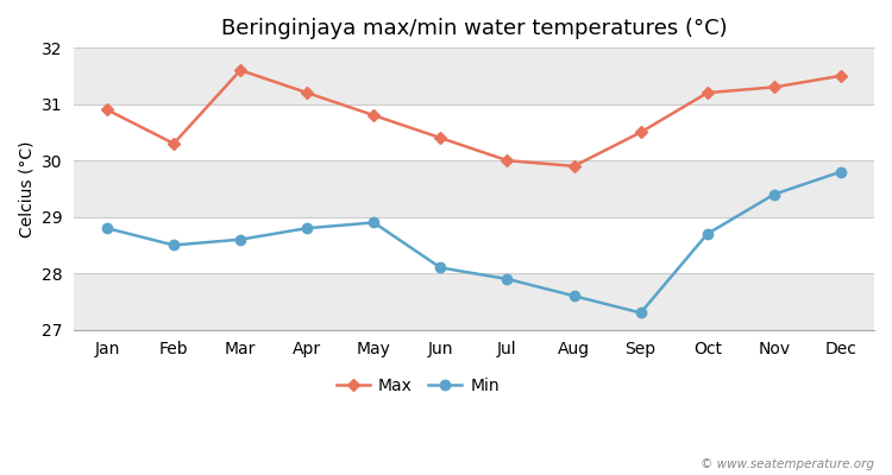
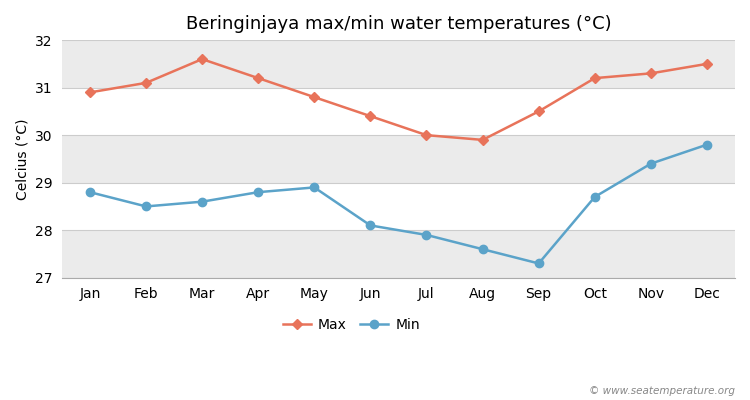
Max/Feb: 30.3 -> 31.1
